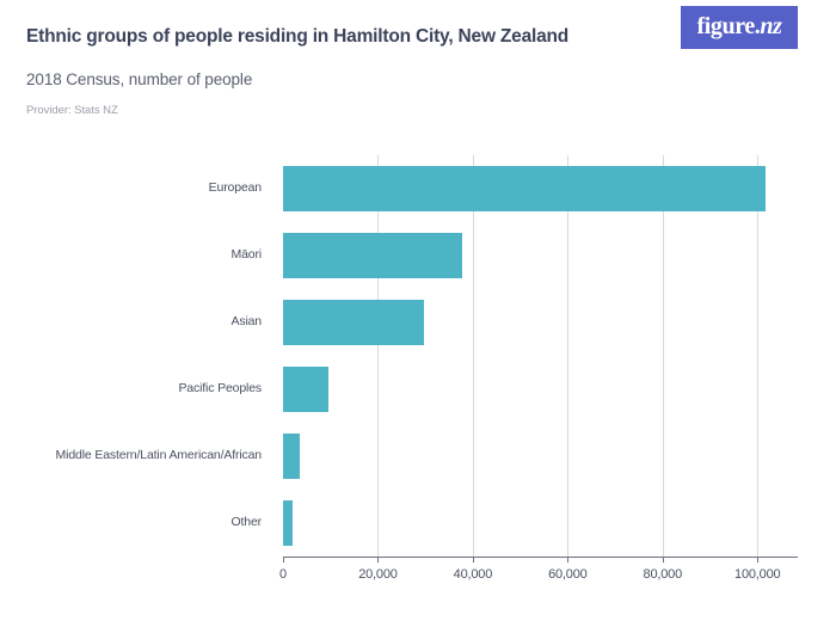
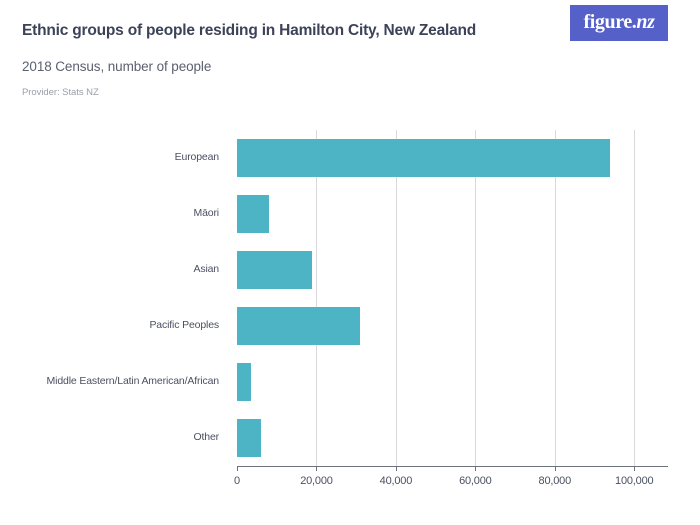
European: 102000 -> 94000
Māori: 38000 -> 8000
Asian: 30000 -> 19000
Pacific Peoples: 10000 -> 31000
Other: 2000 -> 6000
